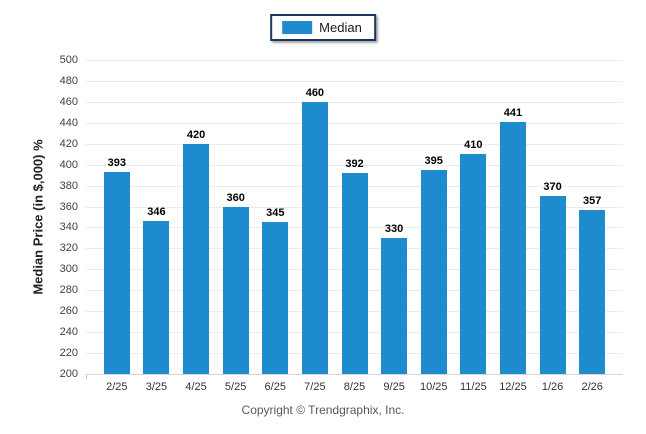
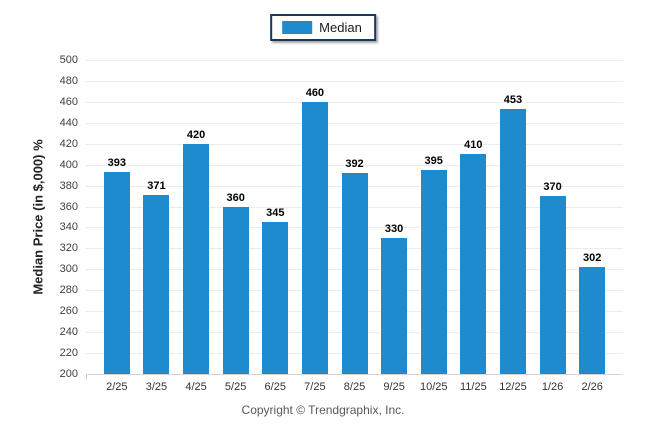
3/25: 346 -> 371
12/25: 441 -> 453
2/26: 357 -> 302
